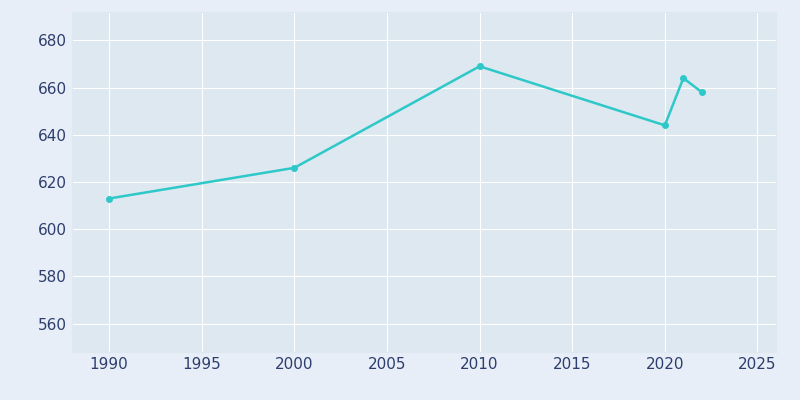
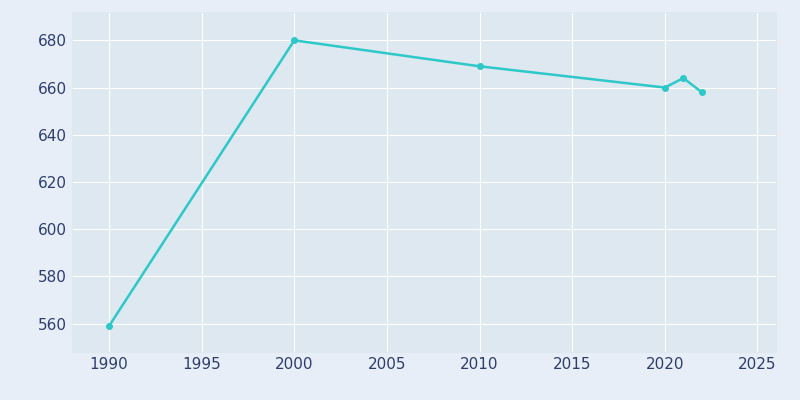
1990: 613 -> 559
2000: 626 -> 680
2020: 644 -> 660
